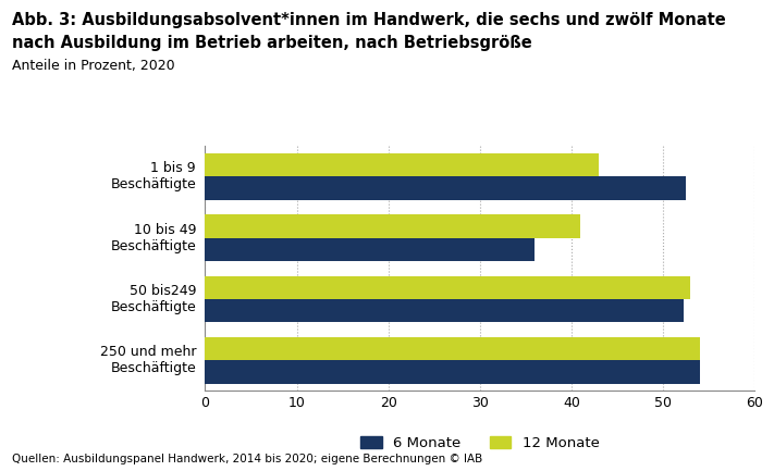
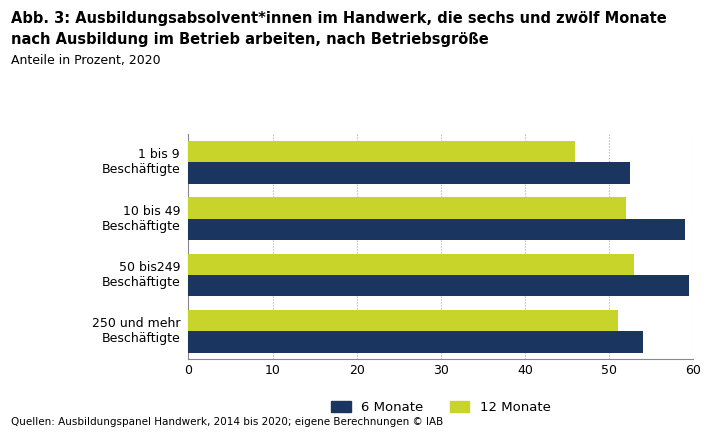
12 Monate/1 bis 9 Beschäftigte: 43 -> 46
12 Monate/10 bis 49 Beschäftigte: 41 -> 52
6 Monate/10 bis 49 Beschäftigte: 36.0 -> 59.0
6 Monate/50 bis249 Beschäftigte: 52.2 -> 59.5
12 Monate/250 und mehr Beschäftigte: 54 -> 51
